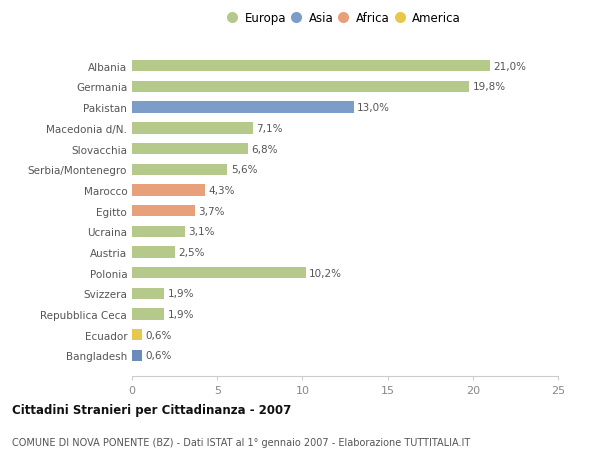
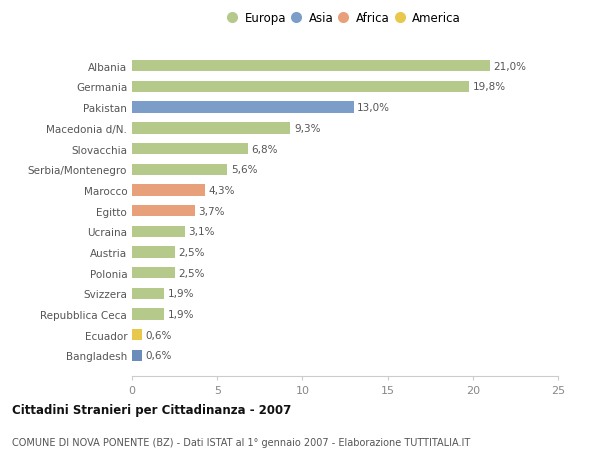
Macedonia d/N.: 7,1% -> 9,3%
Polonia: 10,2% -> 2,5%
